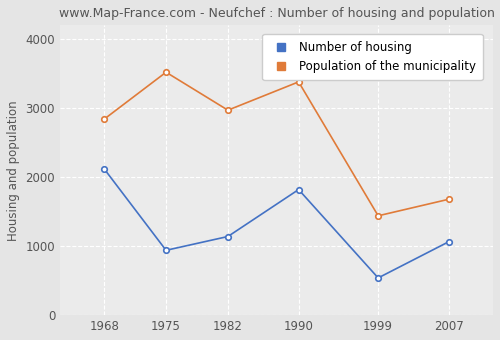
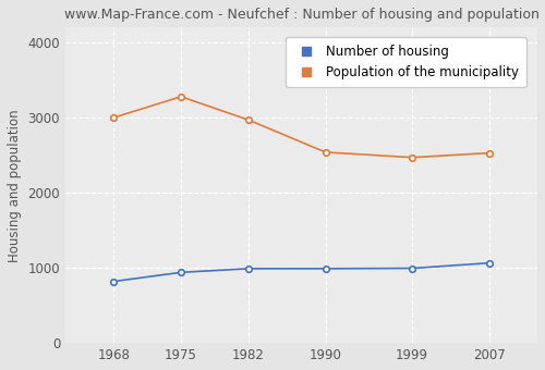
Number of housing/1968: 2120 -> 820
Population of the municipality/1968: 2840 -> 3000
Population of the municipality/1975: 3520 -> 3280
Number of housing/1982: 1140 -> 990
Number of housing/1990: 1820 -> 990
Population of the municipality/1990: 3380 -> 2540
Number of housing/1999: 540 -> 1000
Population of the municipality/1999: 1440 -> 2470
Population of the municipality/2007: 1680 -> 2530
